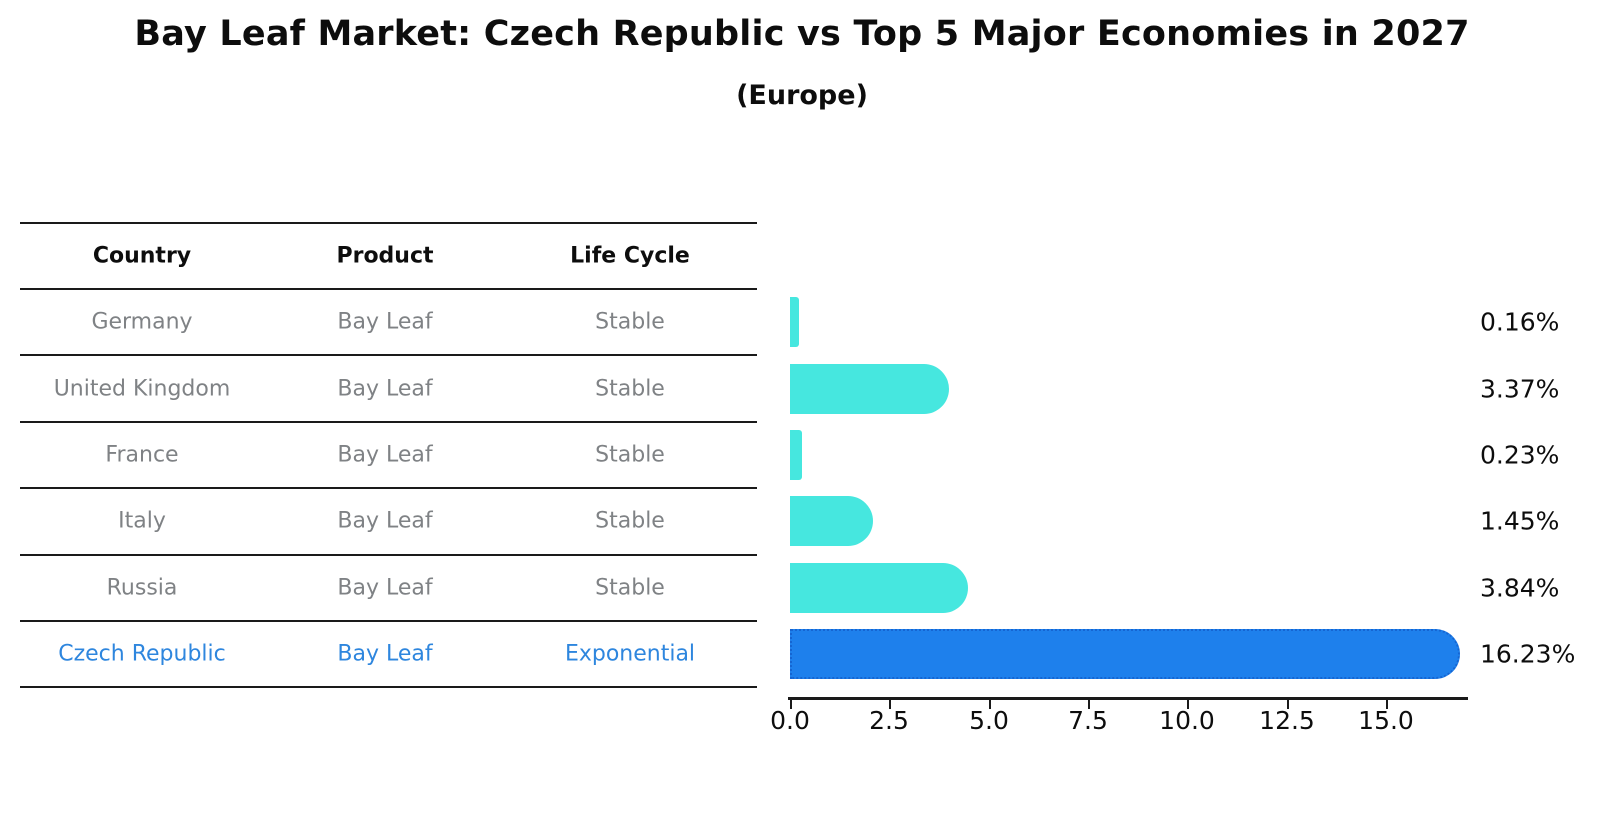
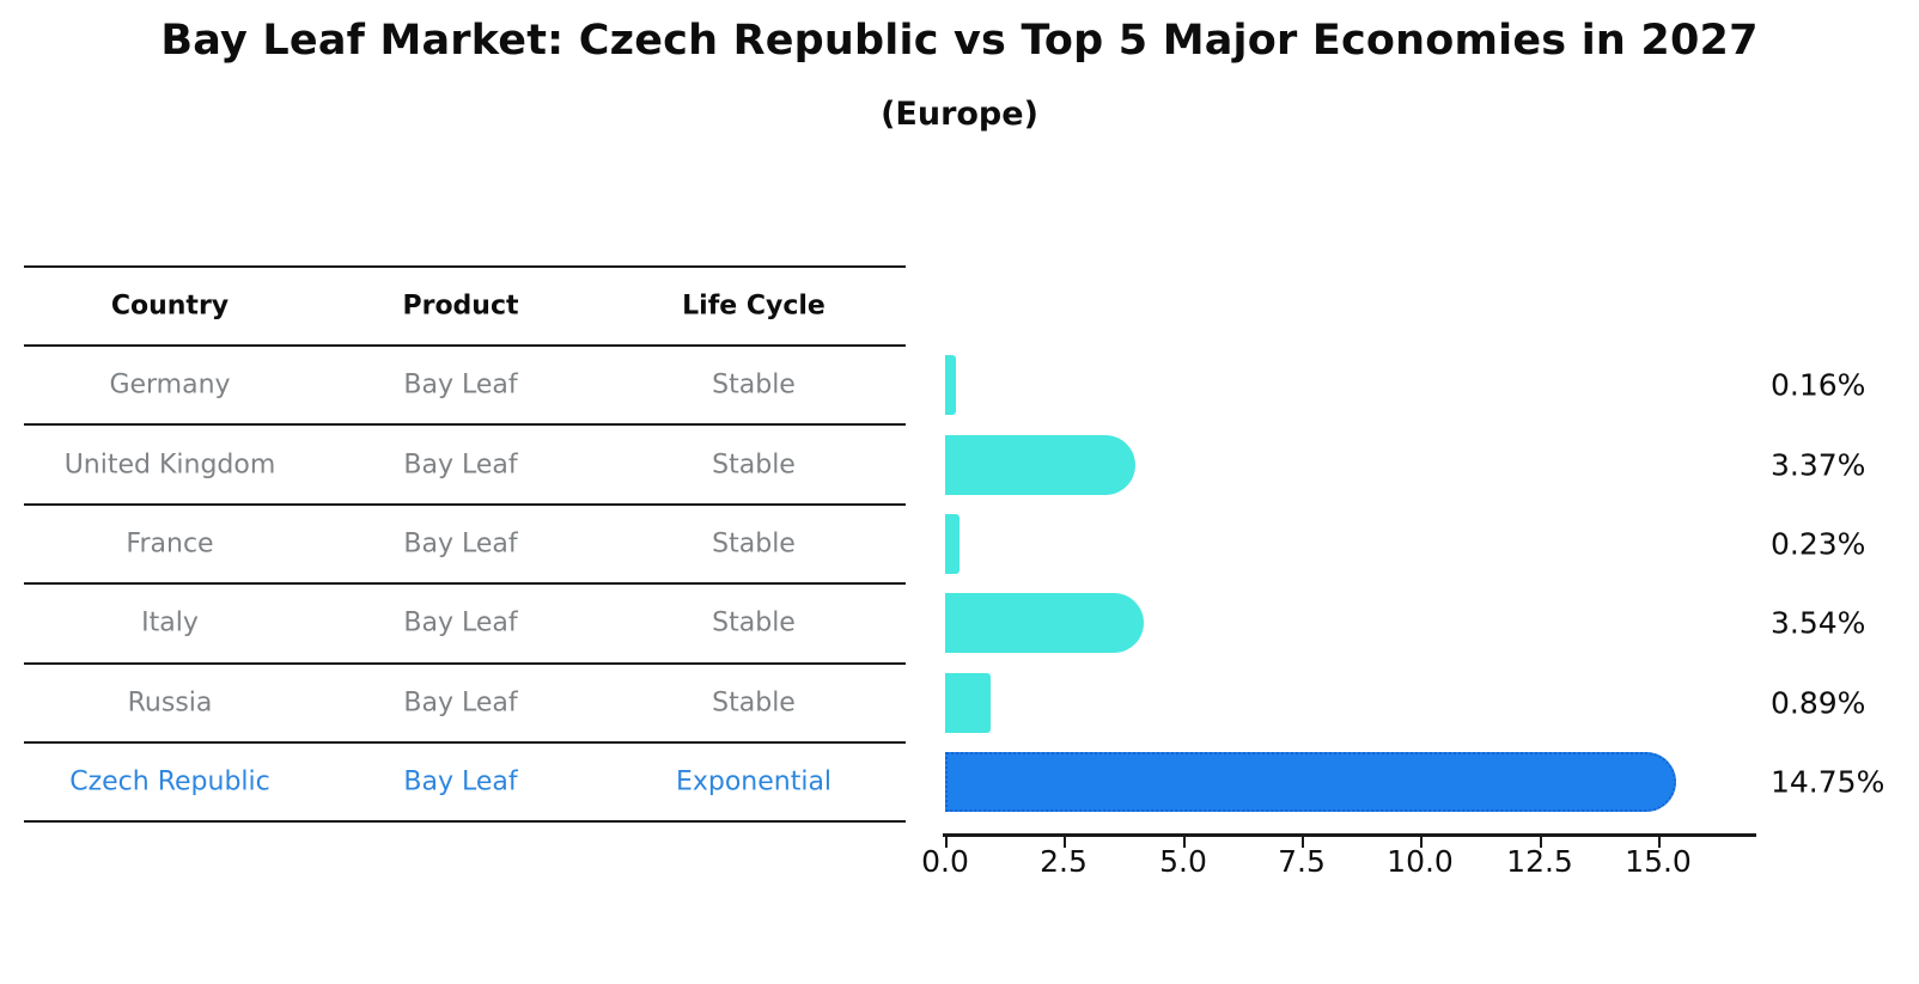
Italy: 1.45% -> 3.54%
Russia: 3.84% -> 0.89%
Czech Republic: 16.23% -> 14.75%
